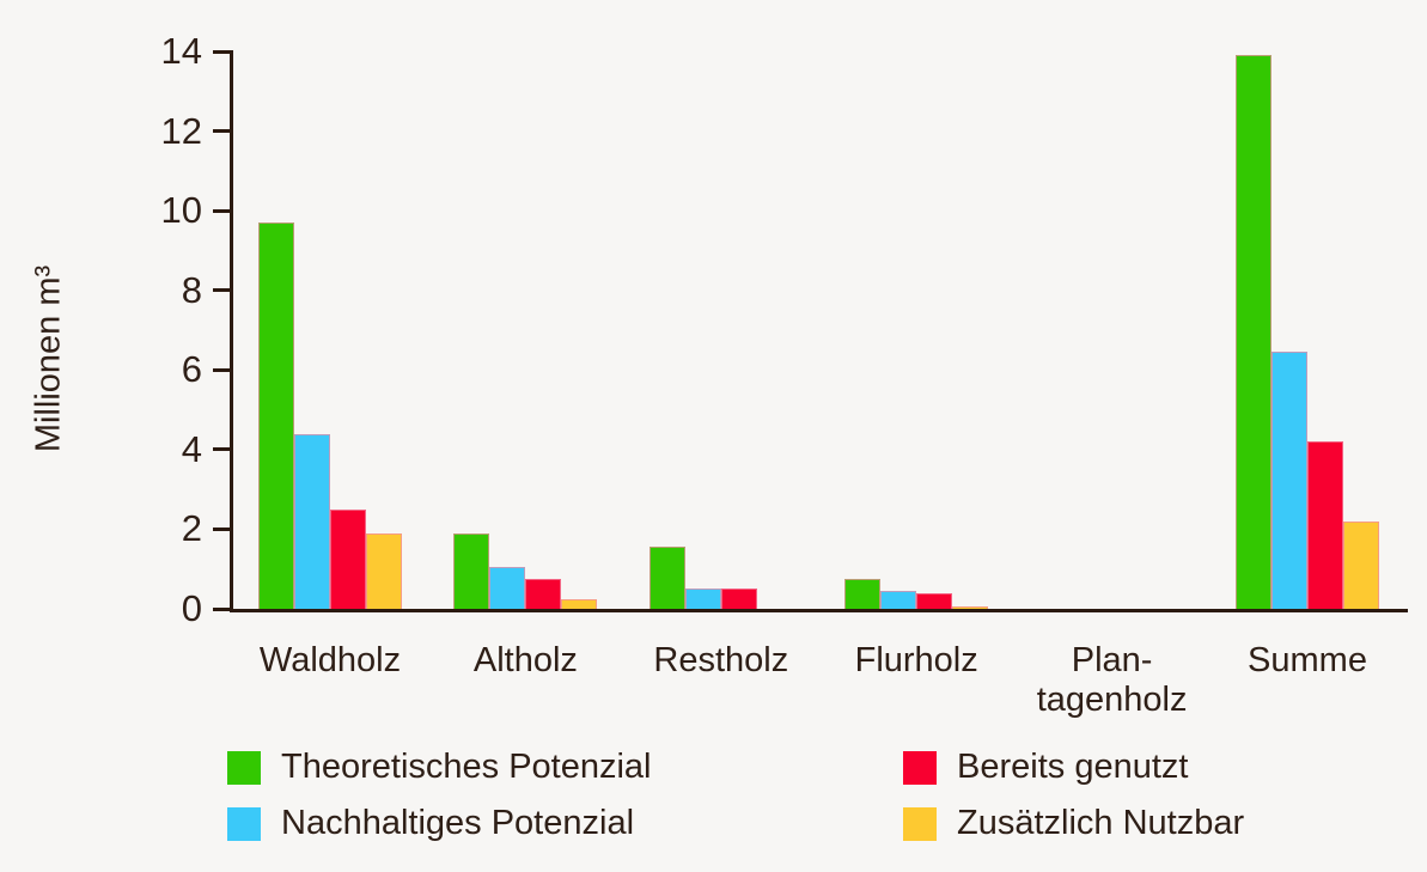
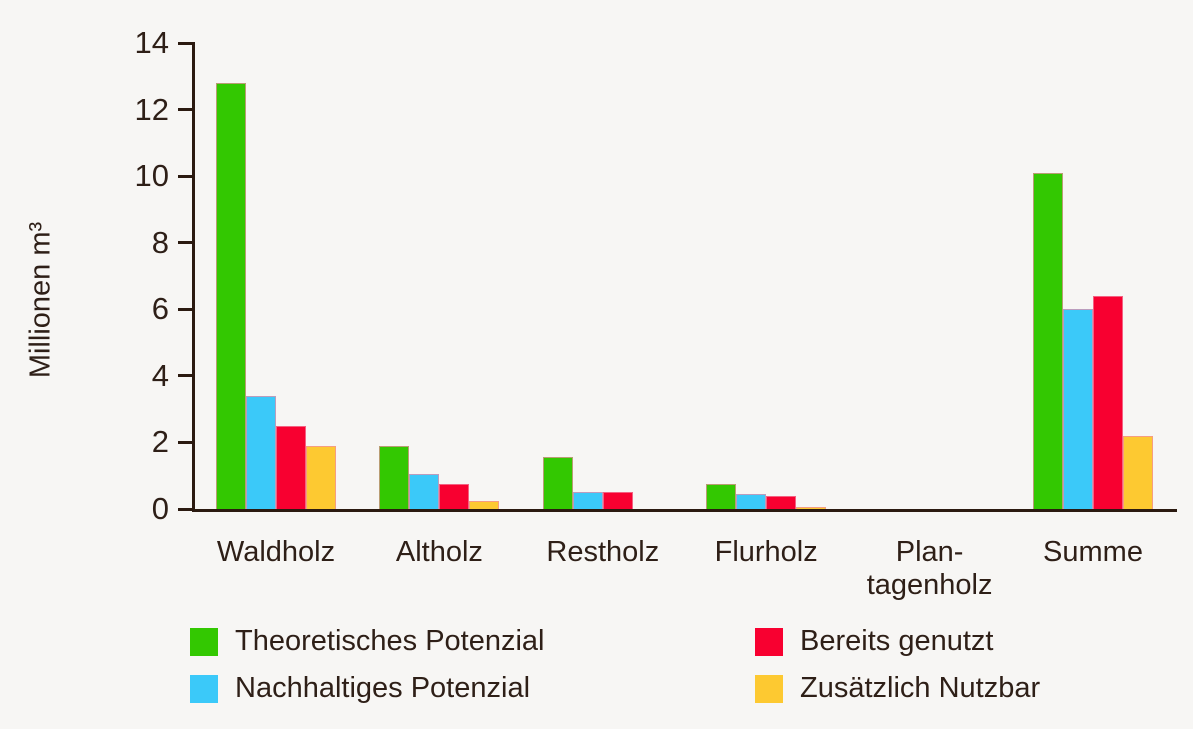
Theoretisches Potenzial/Waldholz: 9.7 -> 12.8
Nachhaltiges Potenzial/Waldholz: 4.4 -> 3.4
Theoretisches Potenzial/Summe: 13.9 -> 10.1
Nachhaltiges Potenzial/Summe: 6.5 -> 6.0
Bereits genutzt/Summe: 4.2 -> 6.4
